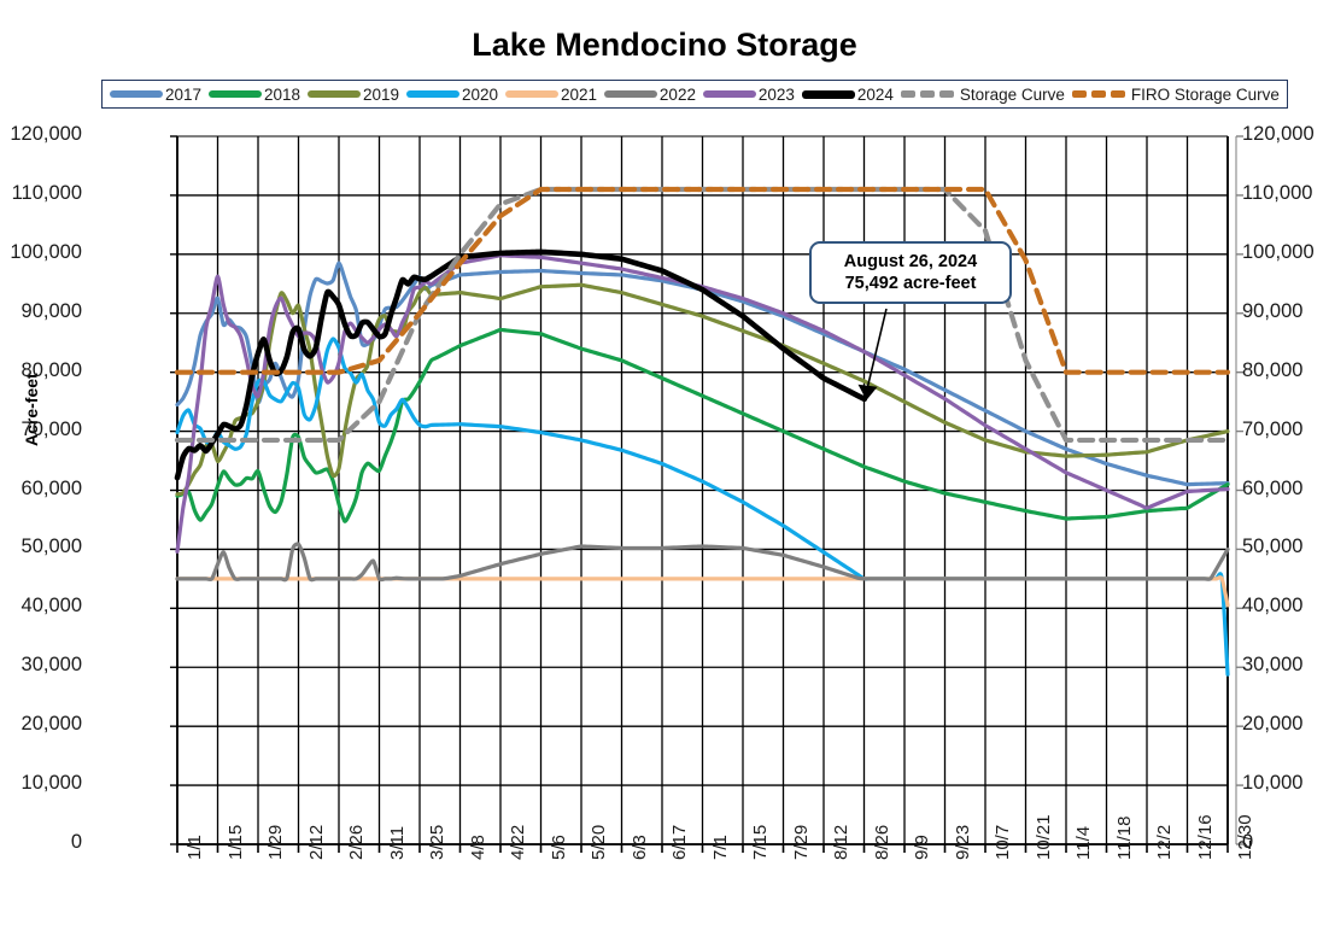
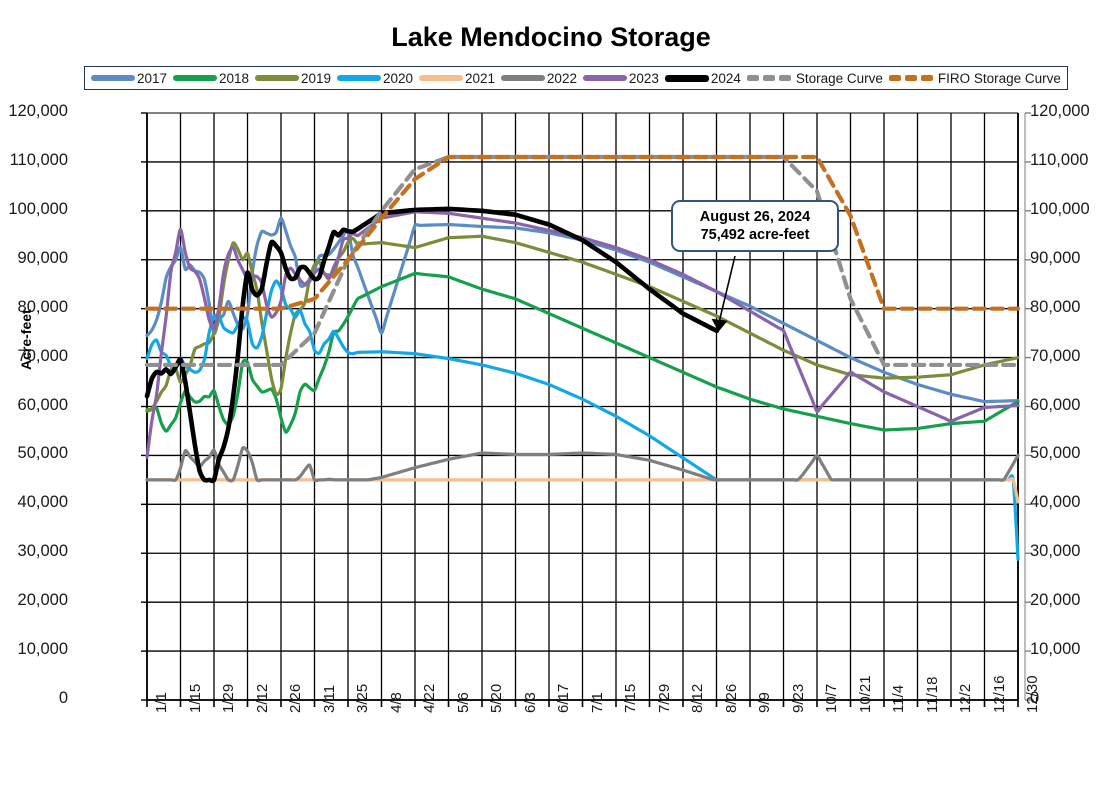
2022/1/29: 43000 -> 53000
2024/1/29: 76000 -> 34000
2017/4/8: 96000 -> 75000
2022/10/7: 40000 -> 50000
2023/10/7: 71000 -> 59000
